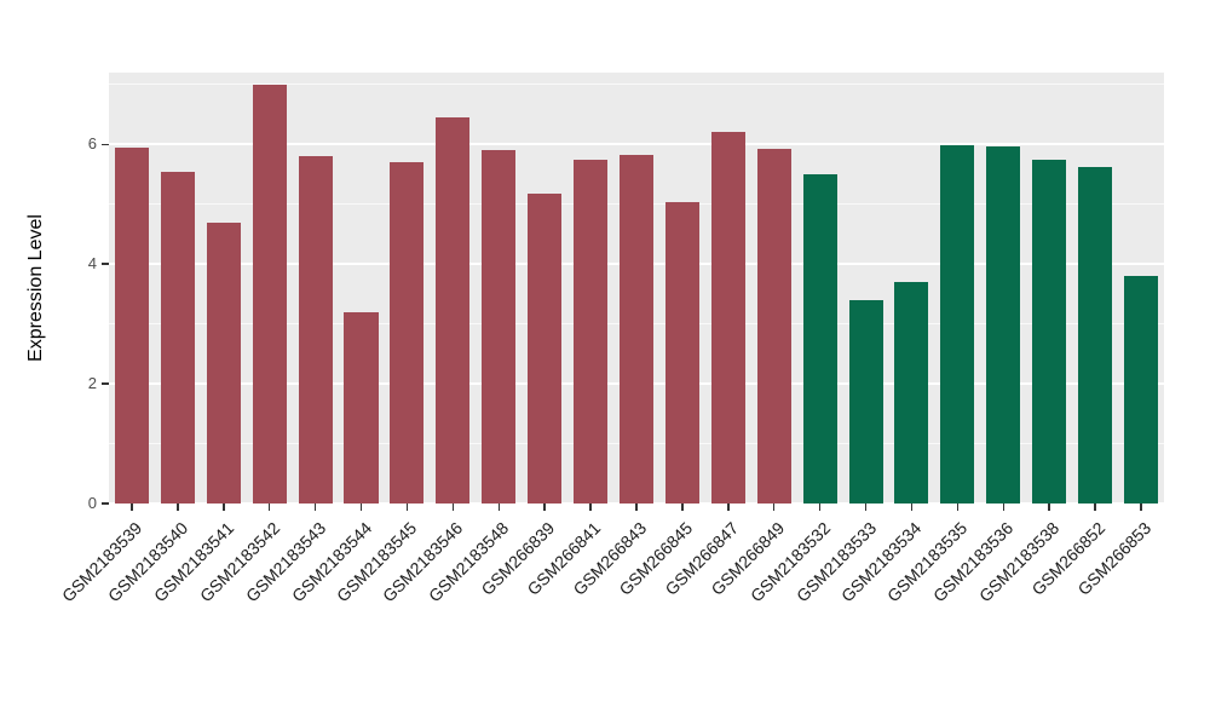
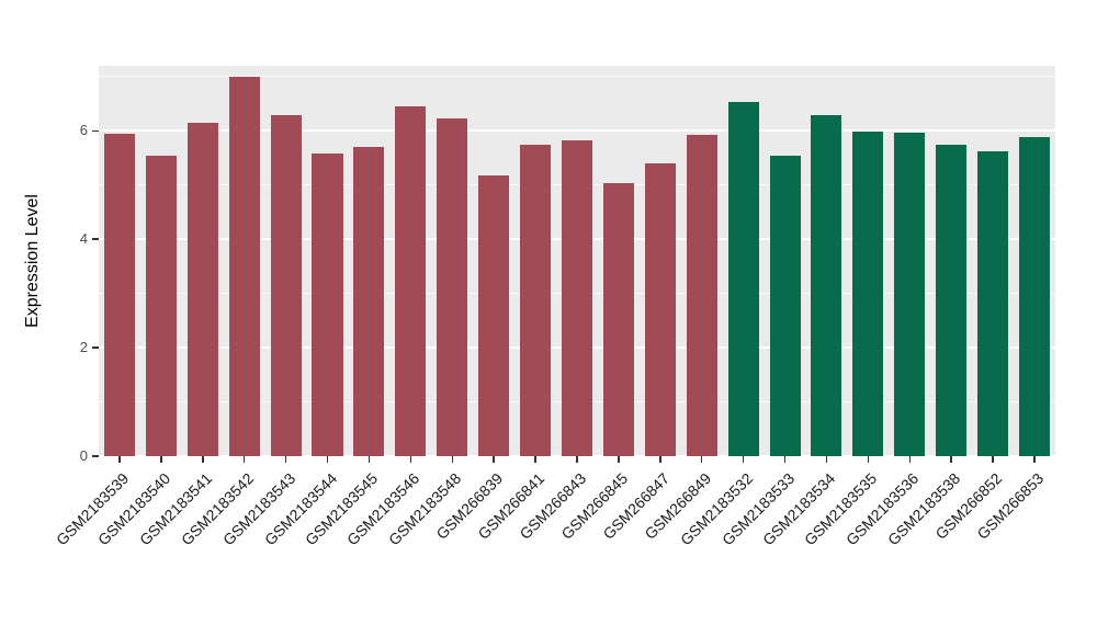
GSM2183541: 4.7 -> 6.2
GSM2183543: 5.8 -> 6.3
GSM2183544: 3.2 -> 5.6
GSM2183548: 5.9 -> 6.2
GSM266847: 6.2 -> 5.4
GSM2183532: 5.5 -> 6.5
GSM2183533: 3.4 -> 5.5
GSM2183534: 3.7 -> 6.3
GSM266853: 3.8 -> 5.9
